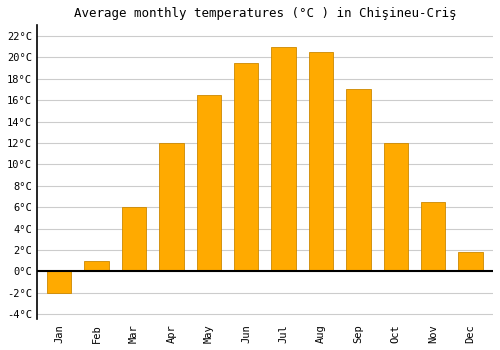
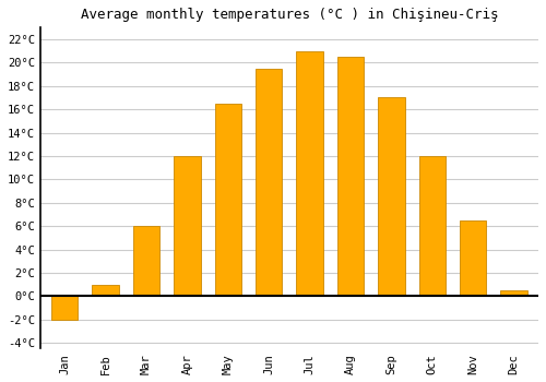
Dec: 1.8°C -> 0.5°C
